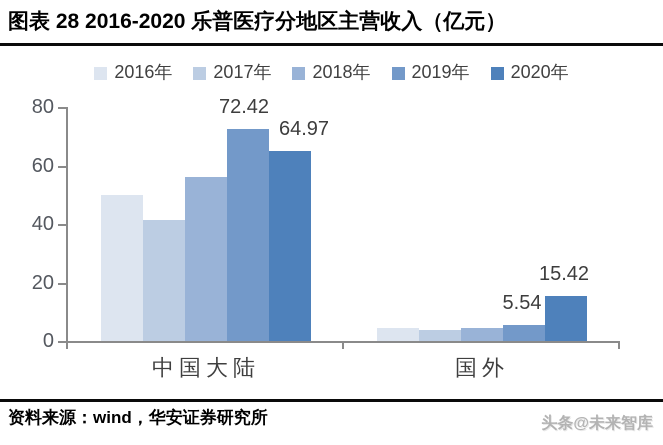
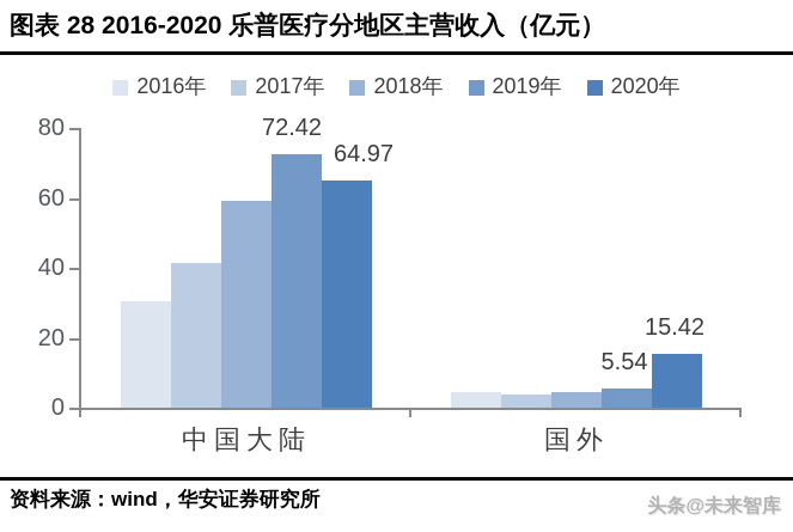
2016年/中国大陆: 50 -> 30
2018年/中国大陆: 56 -> 59
